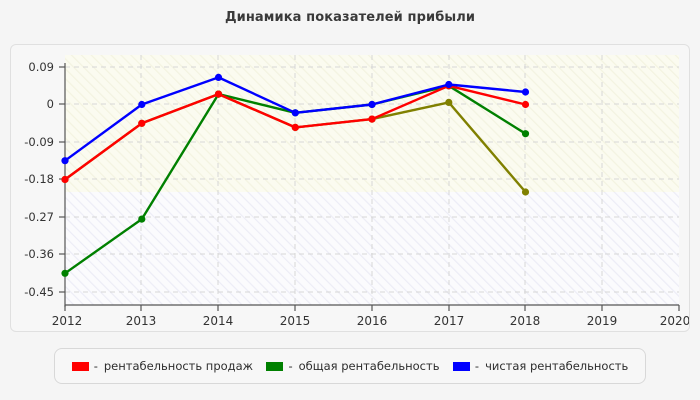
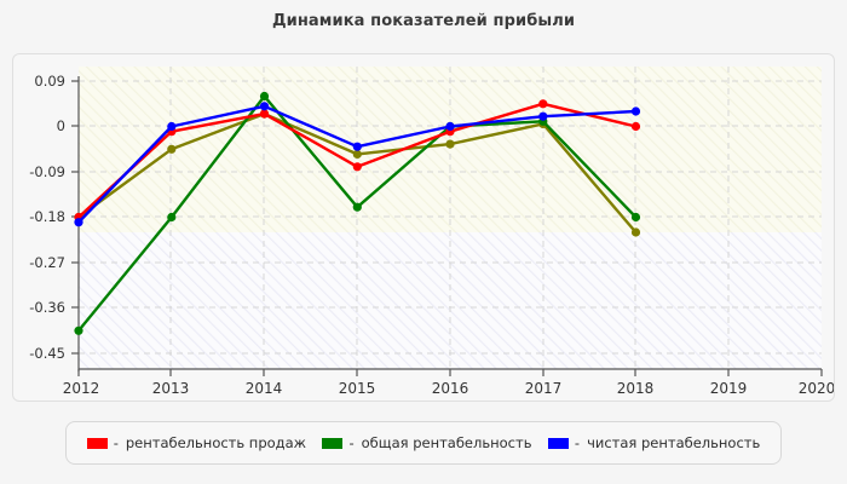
чистая рентабельность/2012: -0.14 -> -0.19
рентабельность продаж/2013: -0.04 -> -0.01
общая рентабельность/2013: -0.28 -> -0.18
общая рентабельность/2014: 0.03 -> 0.06
чистая рентабельность/2014: 0.07 -> 0.04
рентабельность продаж/2015: -0.06 -> -0.08
общая рентабельность/2015: -0.02 -> -0.16
чистая рентабельность/2015: -0.02 -> -0.04
рентабельность продаж/2016: -0.04 -> -0.01
общая рентабельность/2017: 0.04 -> 0.01
чистая рентабельность/2017: 0.05 -> 0.02
общая рентабельность/2018: -0.07 -> -0.18
